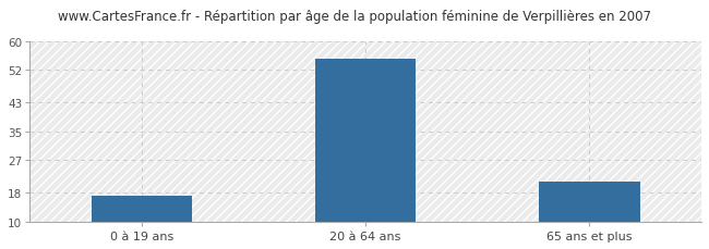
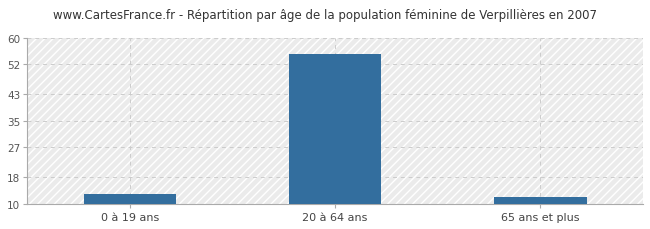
0 à 19 ans: 17 -> 13
65 ans et plus: 21 -> 12
